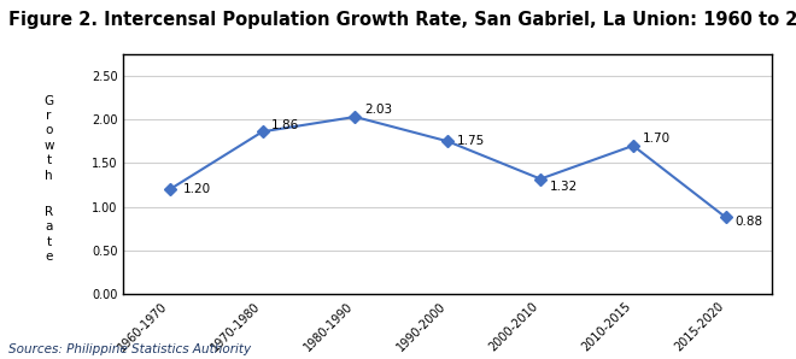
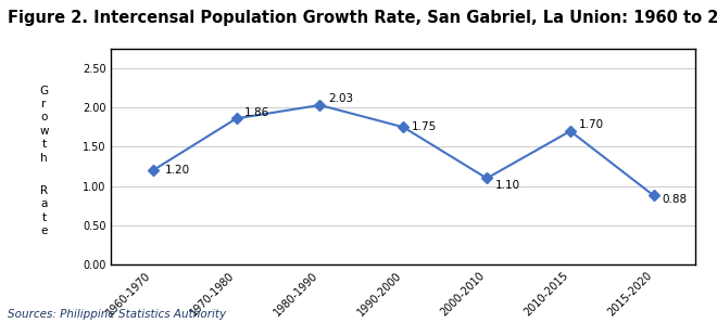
2000-2010: 1.32 -> 1.10
